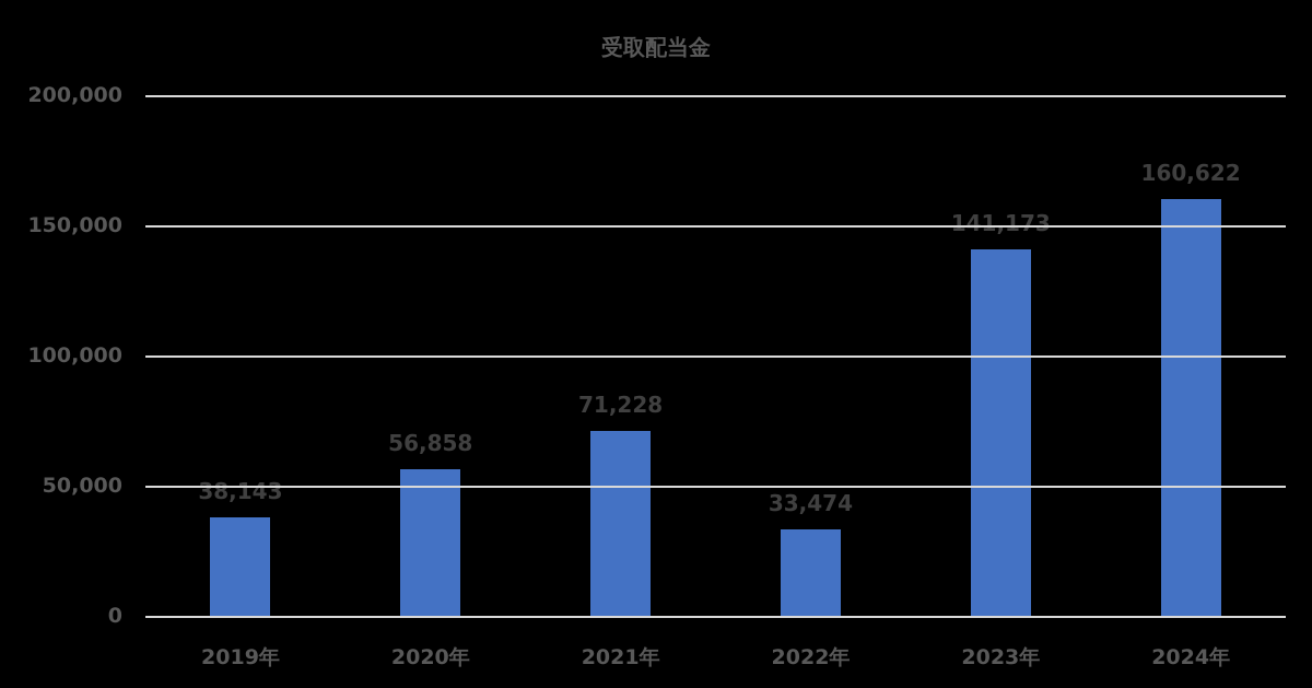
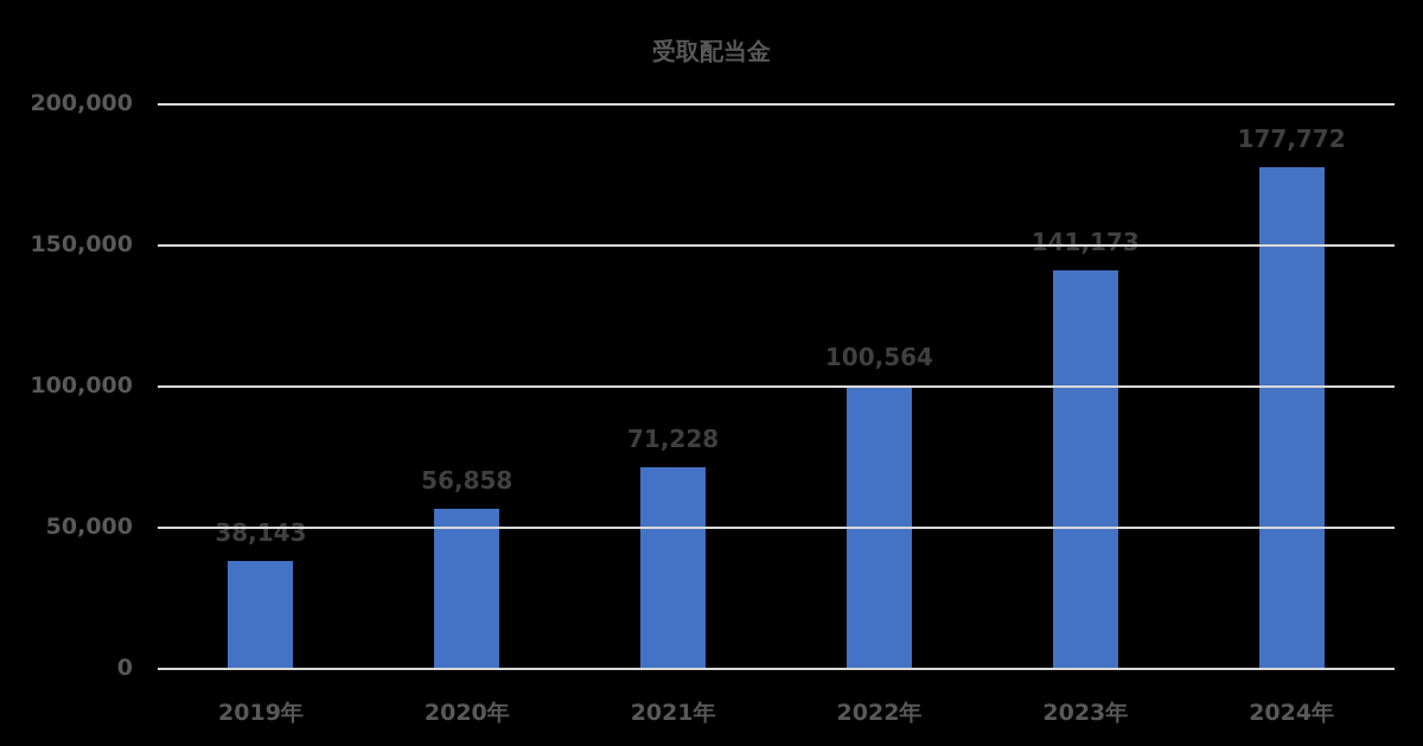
2022年: 33,474 -> 100,564
2024年: 160,622 -> 177,772
